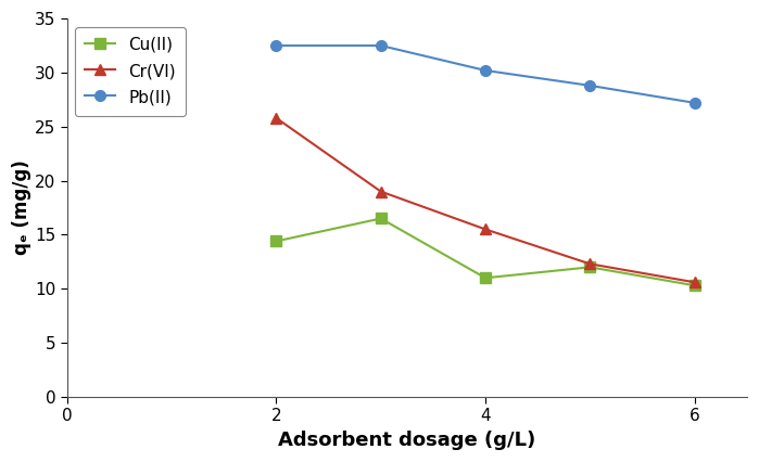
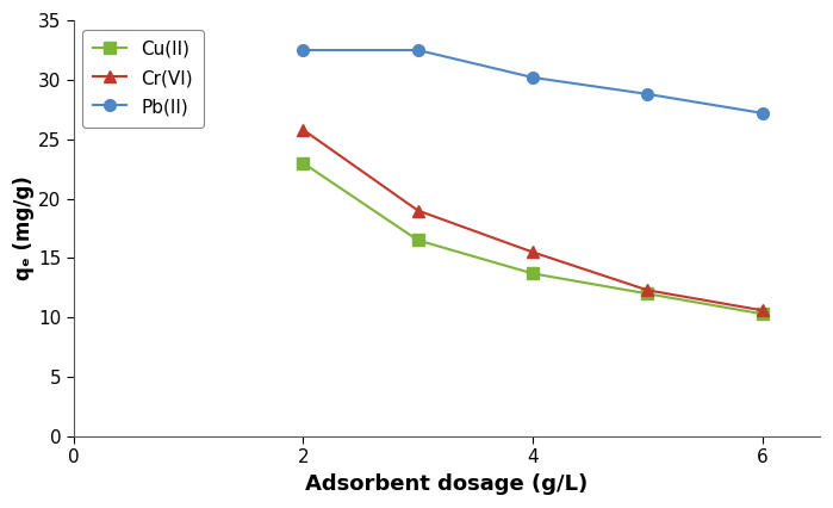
Cu(II)/2: 14.4 -> 23.0
Cu(II)/4: 11.0 -> 13.7
